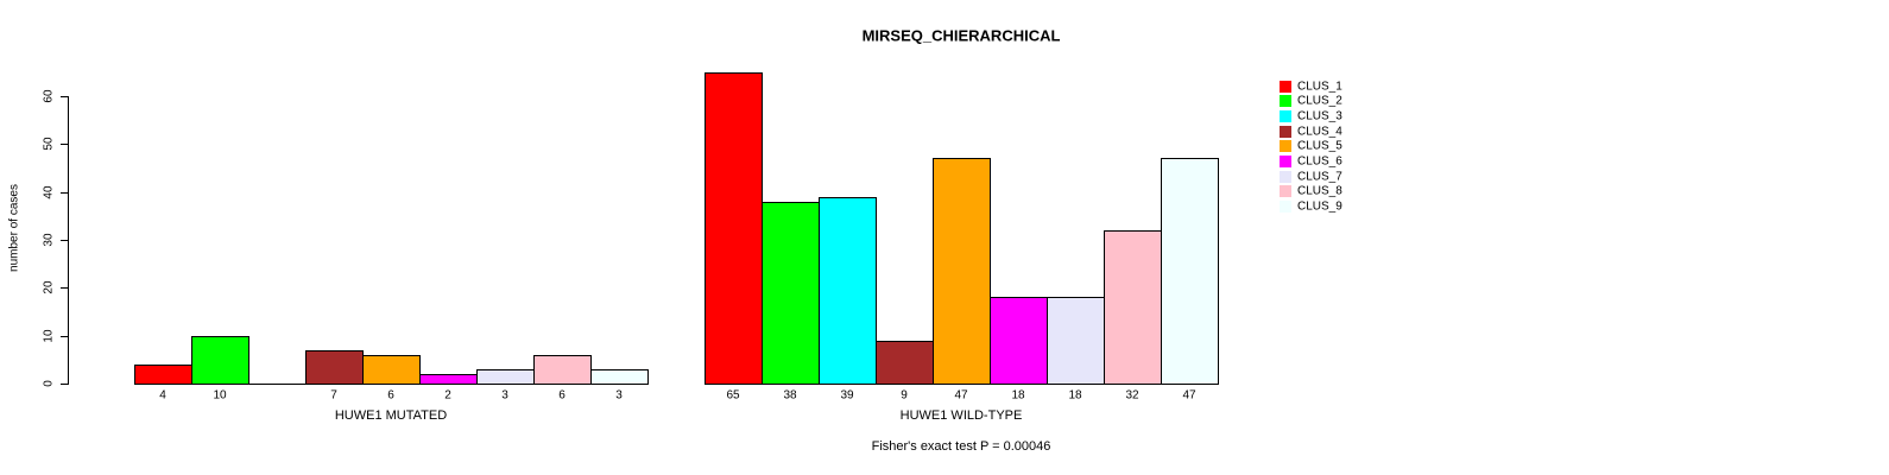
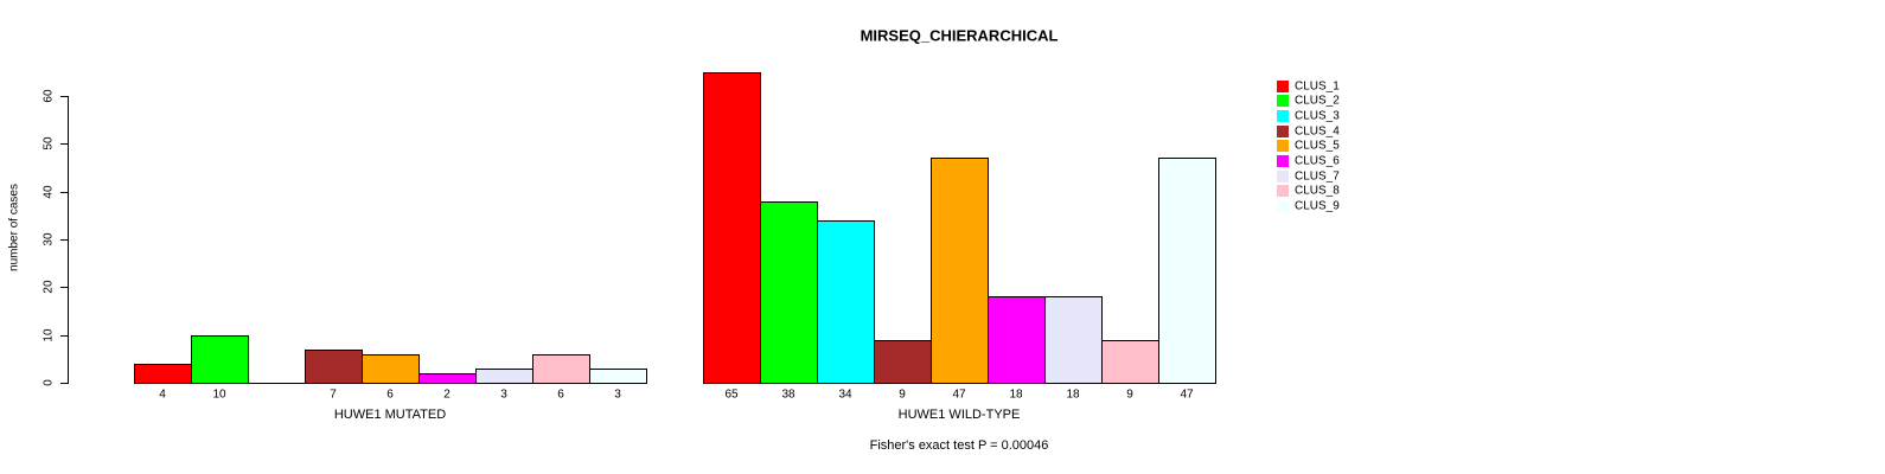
CLUS_3/HUWE1 WILD-TYPE: 39 -> 34
CLUS_8/HUWE1 WILD-TYPE: 32 -> 9
